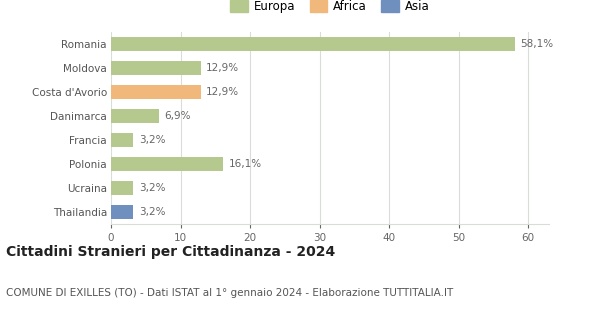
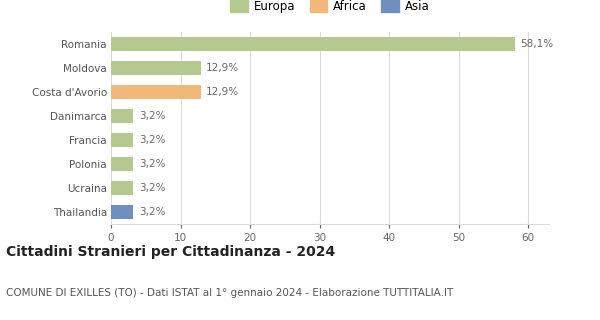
Danimarca: 6,9% -> 3,2%
Polonia: 16,1% -> 3,2%
